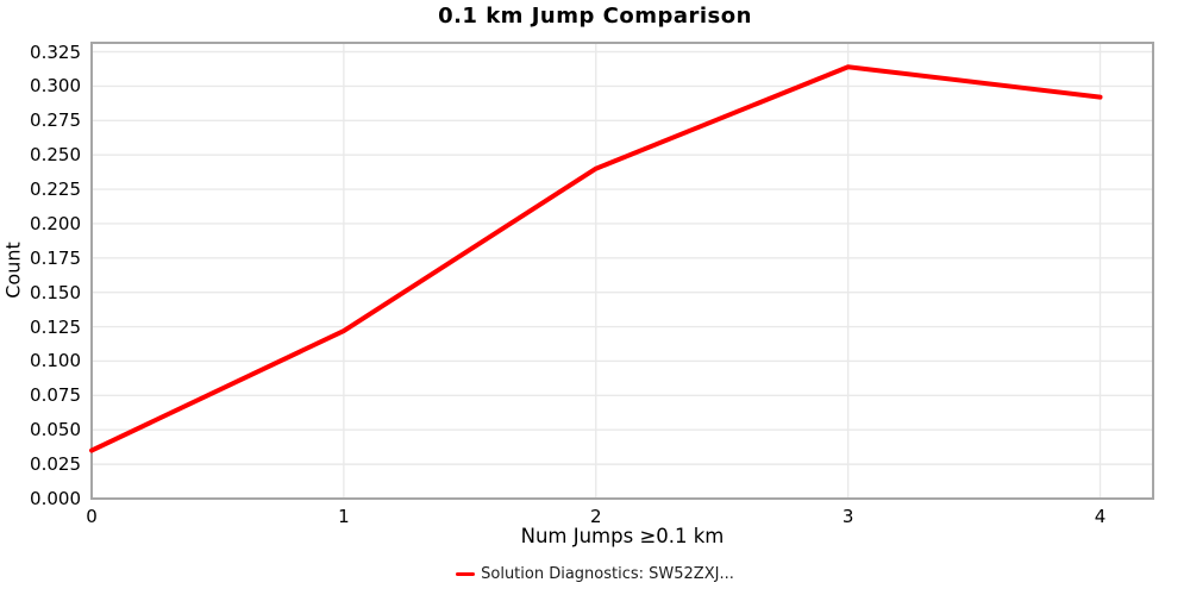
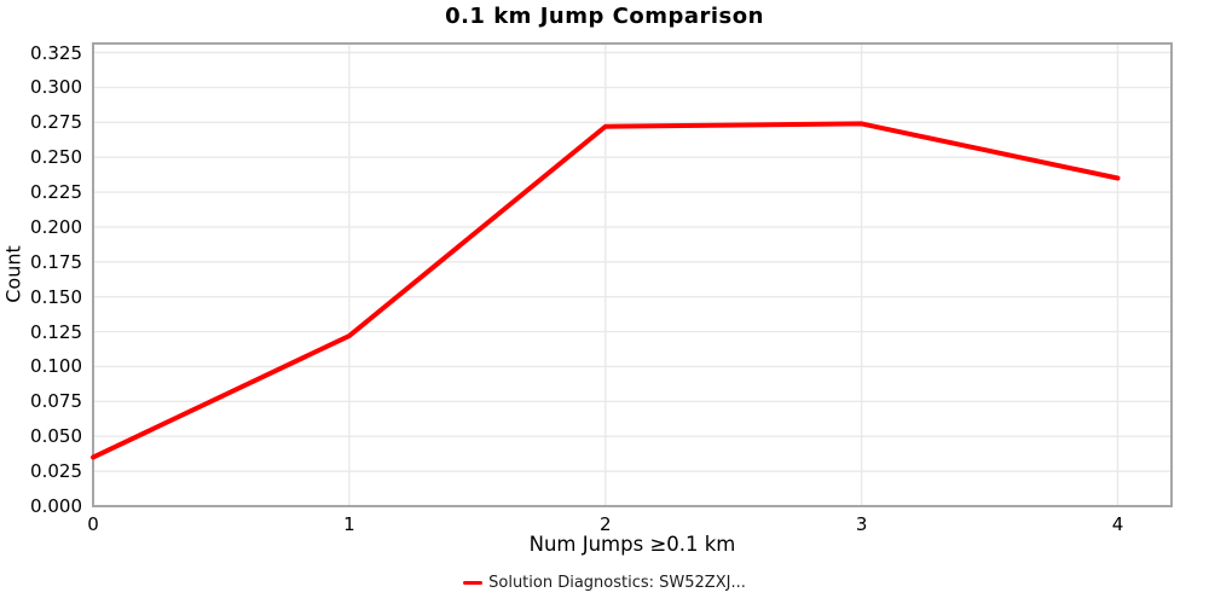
2: 0.240 -> 0.272
3: 0.314 -> 0.274
4: 0.292 -> 0.235
